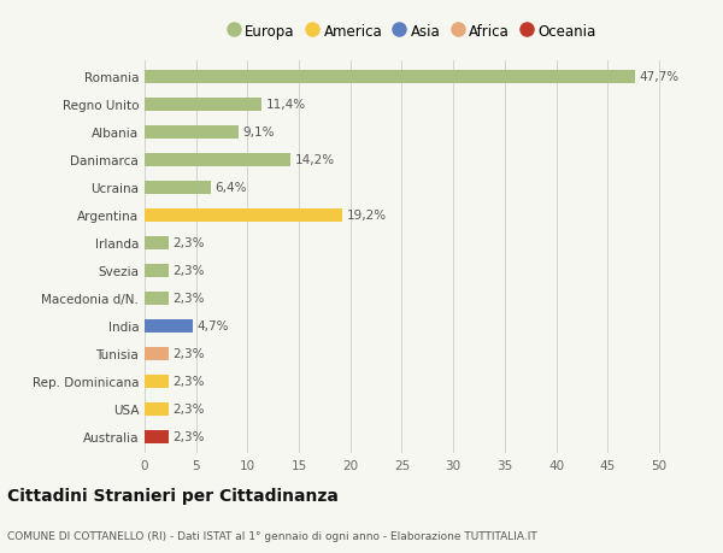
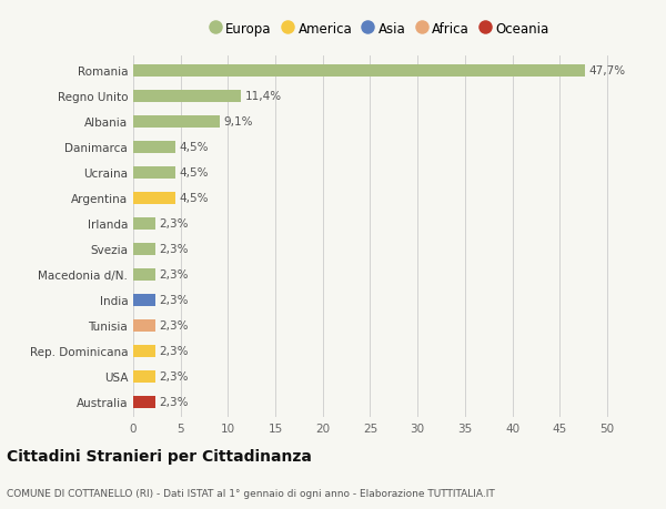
Danimarca: 14,2% -> 4,5%
Ucraina: 6,4% -> 4,5%
Argentina: 19,2% -> 4,5%
India: 4,7% -> 2,3%
